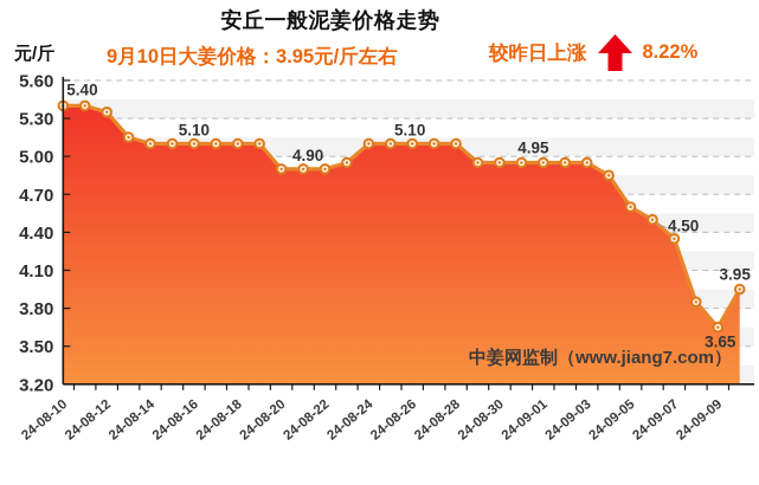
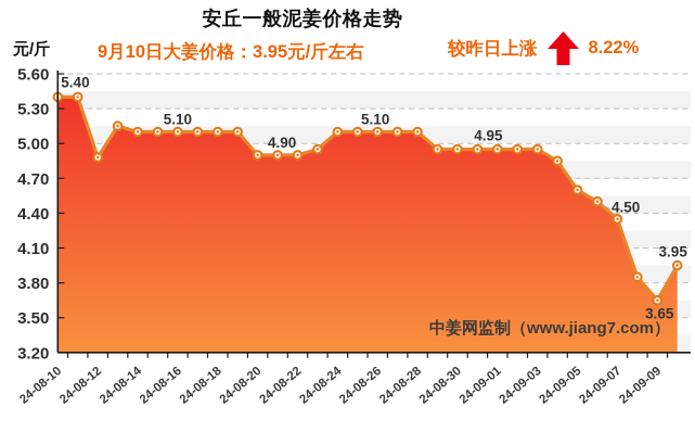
24-08-12: 5.35 -> 4.88
